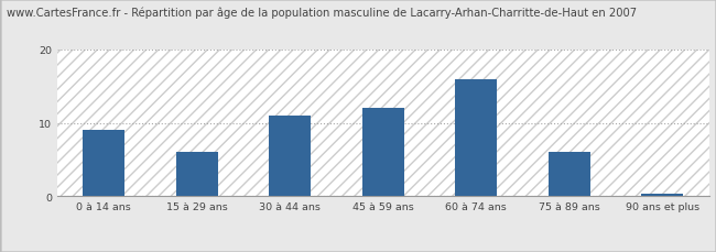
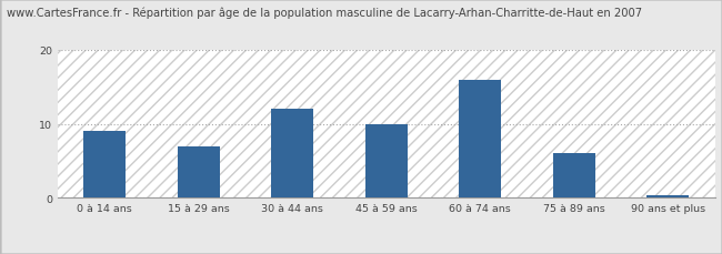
15 à 29 ans: 6.0 -> 7.0
30 à 44 ans: 11.0 -> 12.0
45 à 59 ans: 12.0 -> 10.0
